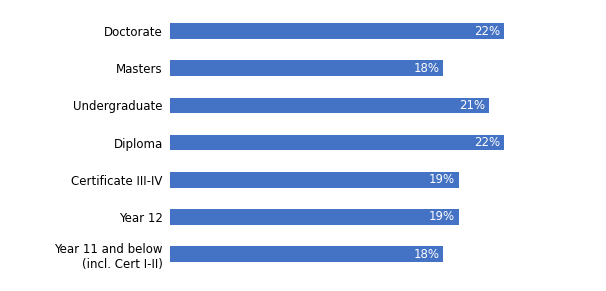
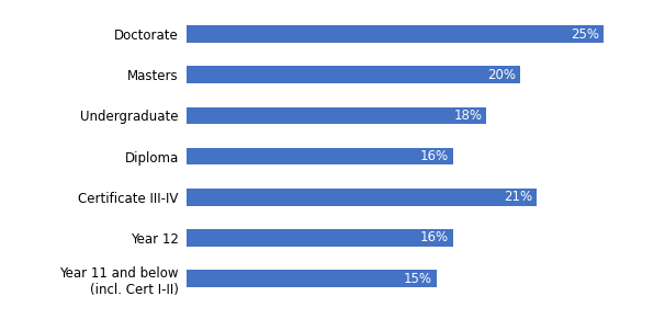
Doctorate: 22% -> 25%
Masters: 18% -> 20%
Undergraduate: 21% -> 18%
Diploma: 22% -> 16%
Certificate III-IV: 19% -> 21%
Year 12: 19% -> 16%
Year 11 and below (incl. Cert I-II): 18% -> 15%
